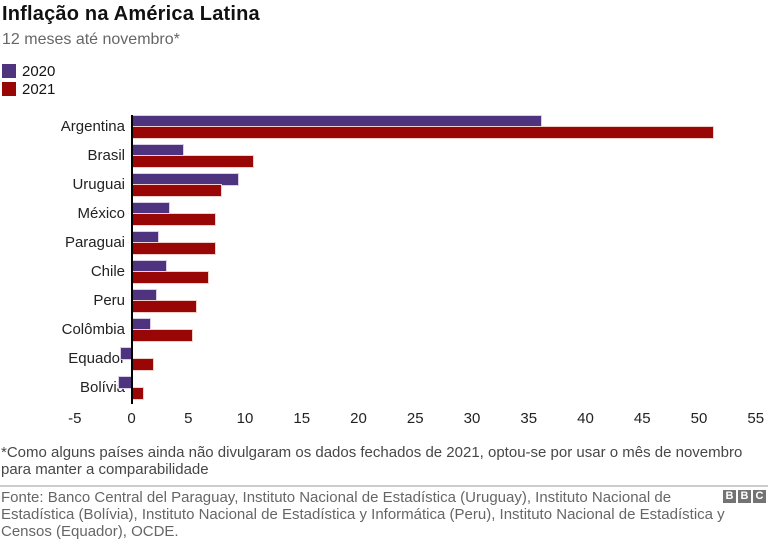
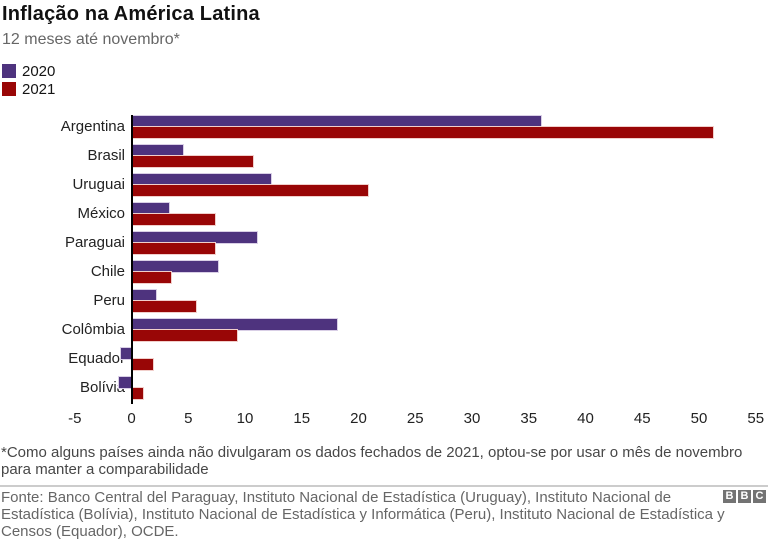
2020/Uruguai: 9.4 -> 12.3
2021/Uruguai: 7.9 -> 20.8
2020/Paraguai: 2.3 -> 11.1
2020/Chile: 3.0 -> 7.6
2021/Chile: 6.7 -> 3.5
2020/Colômbia: 1.6 -> 18.1
2021/Colômbia: 5.3 -> 9.3
